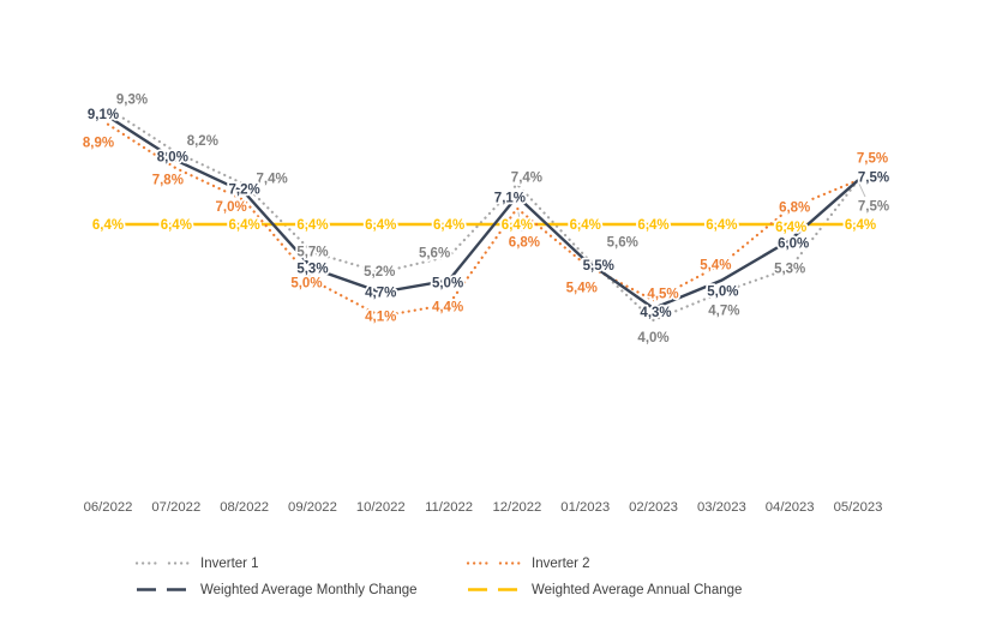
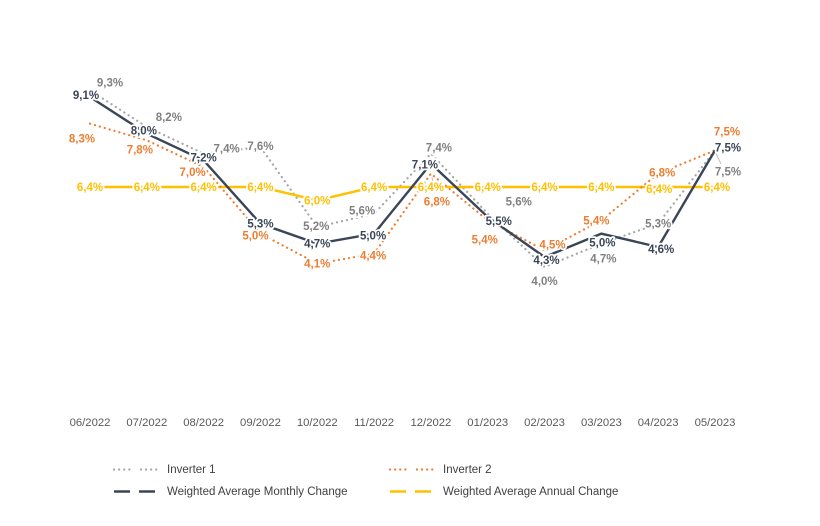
Inverter 2/06/2022: 8,9% -> 8,3%
Inverter 1/09/2022: 5,7% -> 7,6%
Weighted Average Annual Change/10/2022: 6,4% -> 6,0%
Weighted Average Monthly Change/04/2023: 6,0% -> 4,6%
